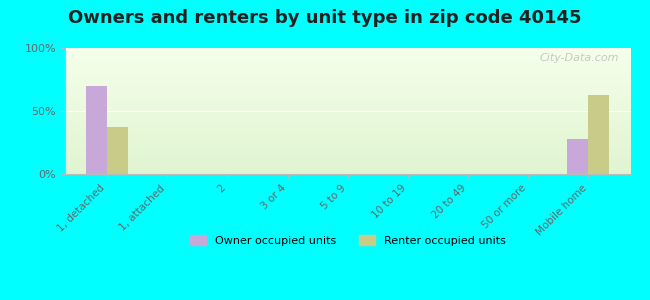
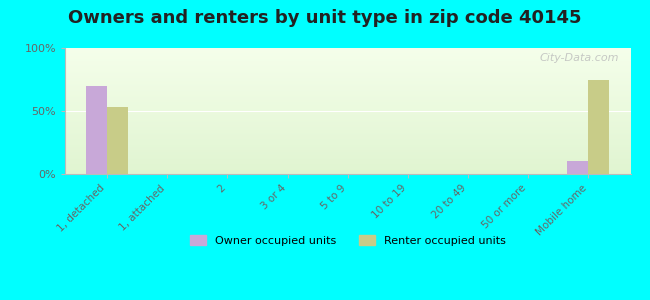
Renter occupied units/1, detached: 37% -> 53%
Owner occupied units/Mobile home: 28% -> 10%
Renter occupied units/Mobile home: 63% -> 75%
